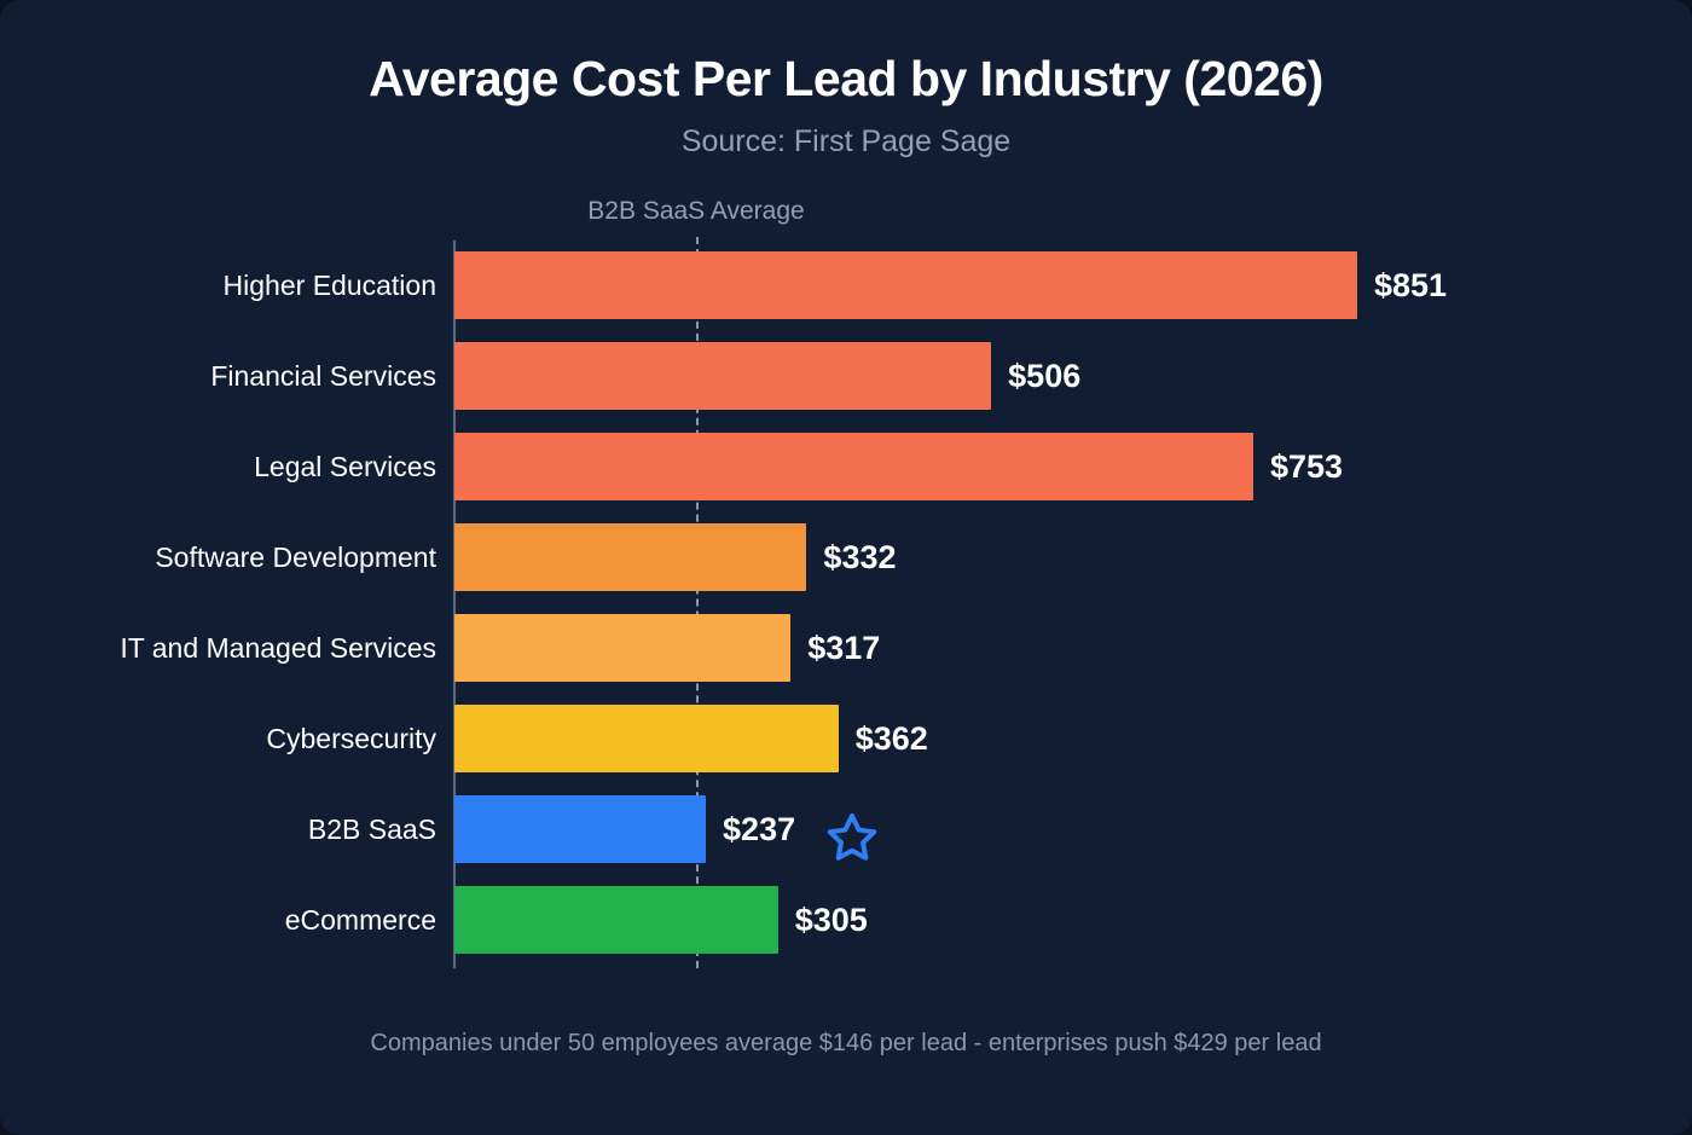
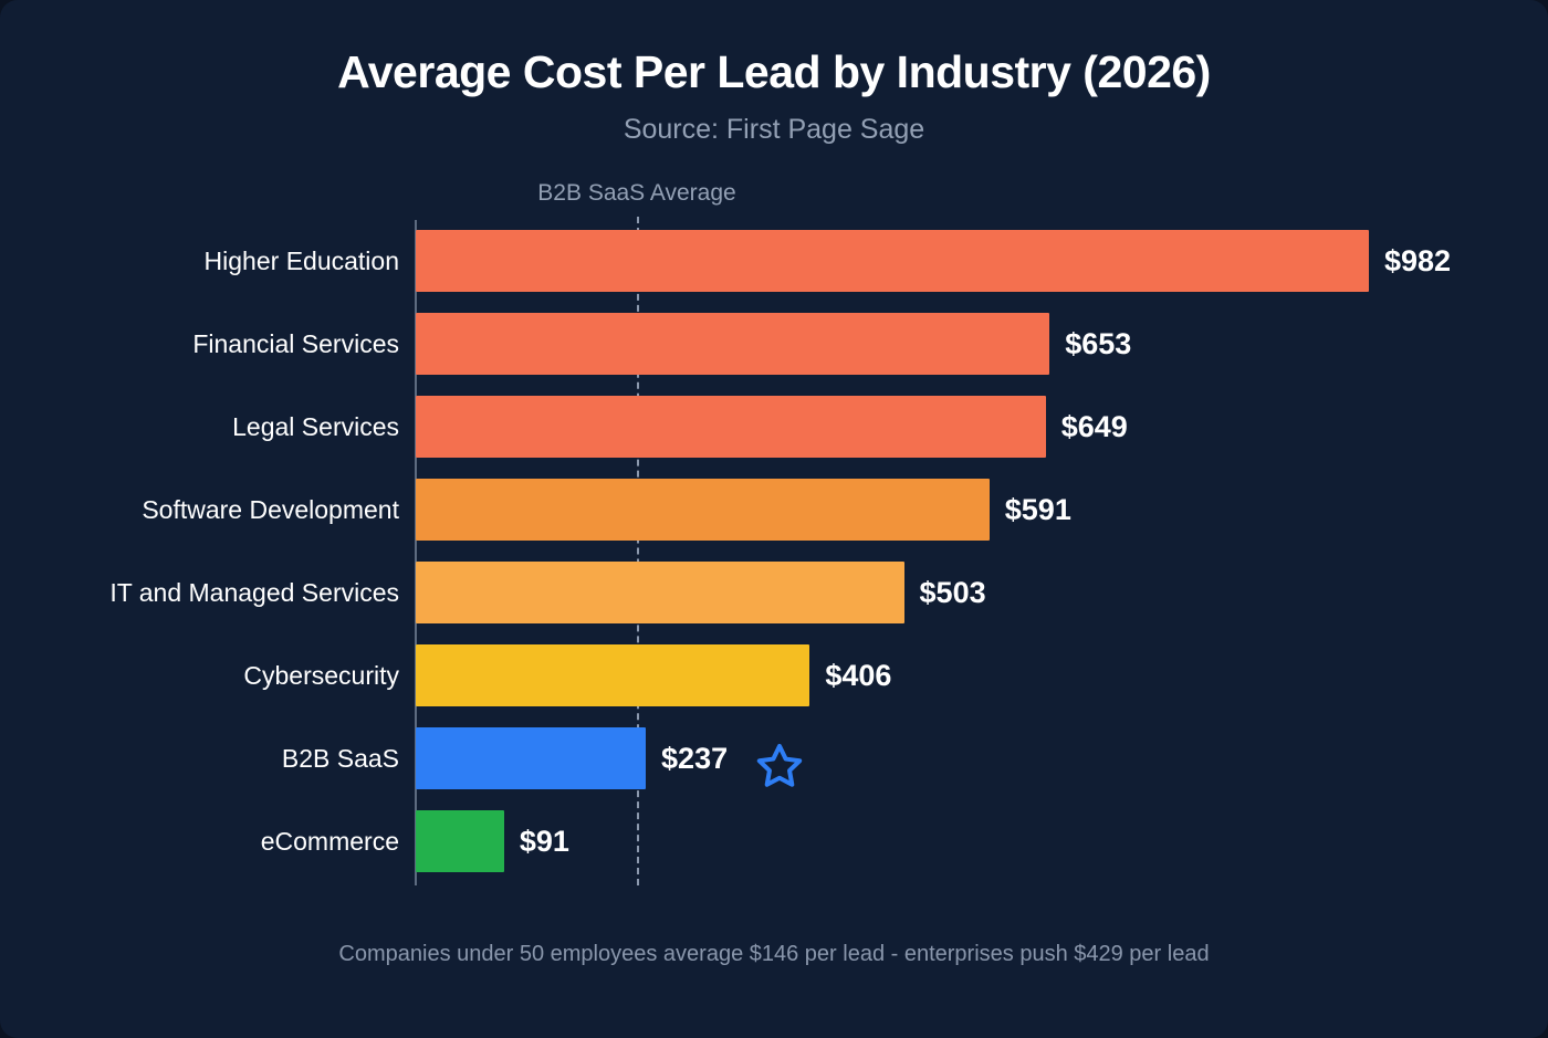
Higher Education: $851 -> $982
Financial Services: $506 -> $653
Legal Services: $753 -> $649
Software Development: $332 -> $591
IT and Managed Services: $317 -> $503
Cybersecurity: $362 -> $406
eCommerce: $305 -> $91
